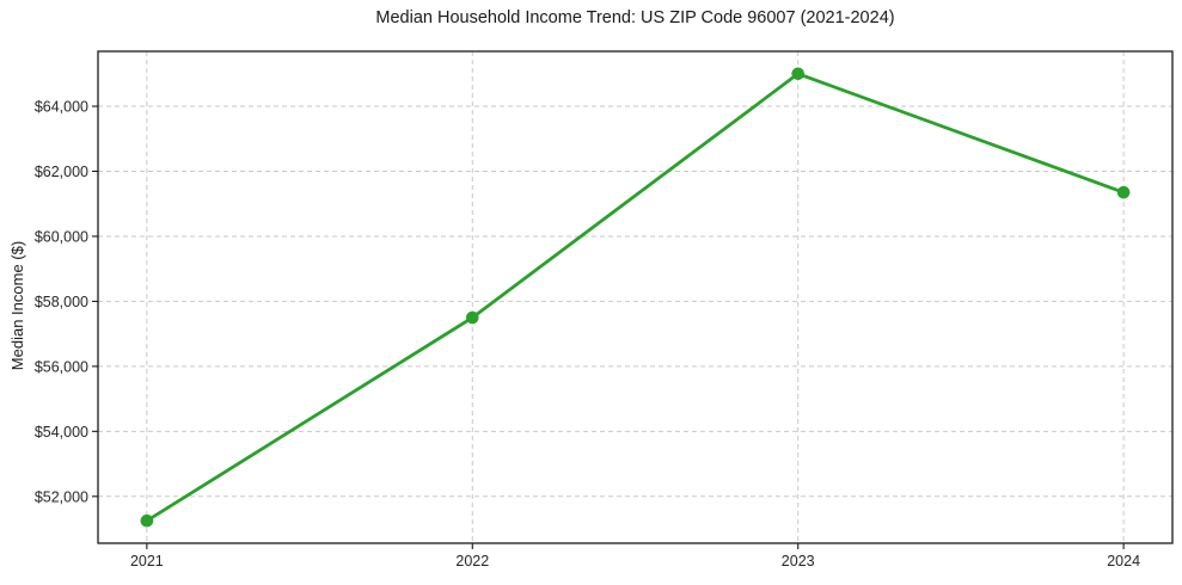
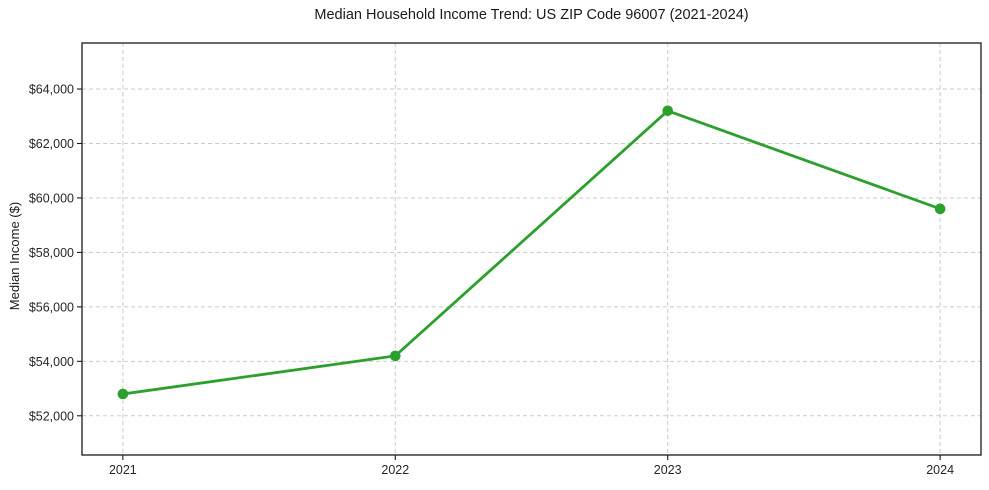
2021: $51200 -> $52800
2022: $57500 -> $54200
2023: $65000 -> $63200
2024: $61400 -> $59600
